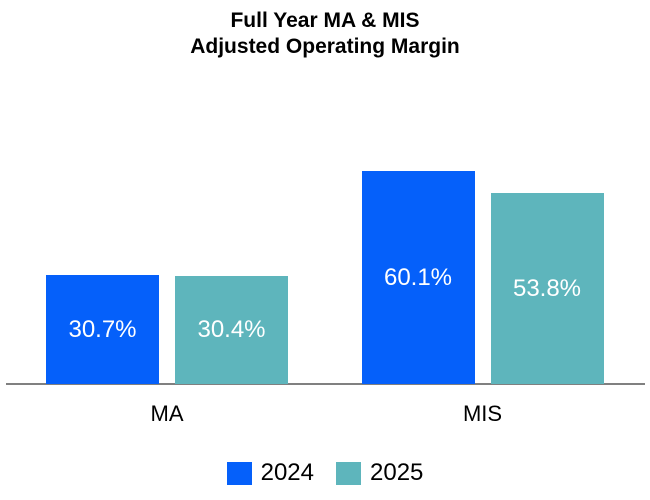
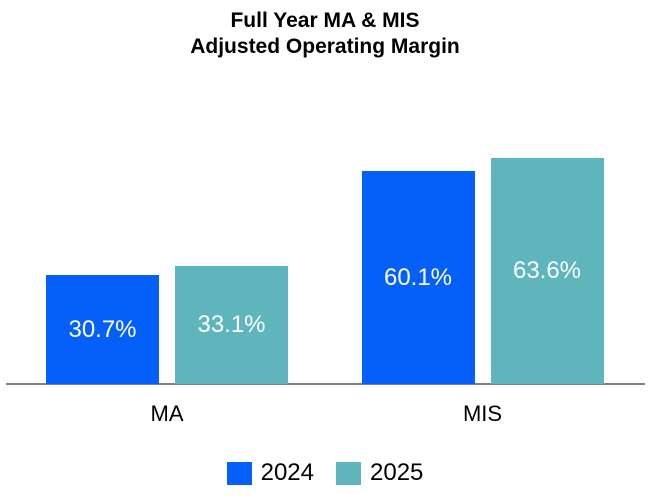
2025/MA: 30.4% -> 33.1%
2025/MIS: 53.8% -> 63.6%
